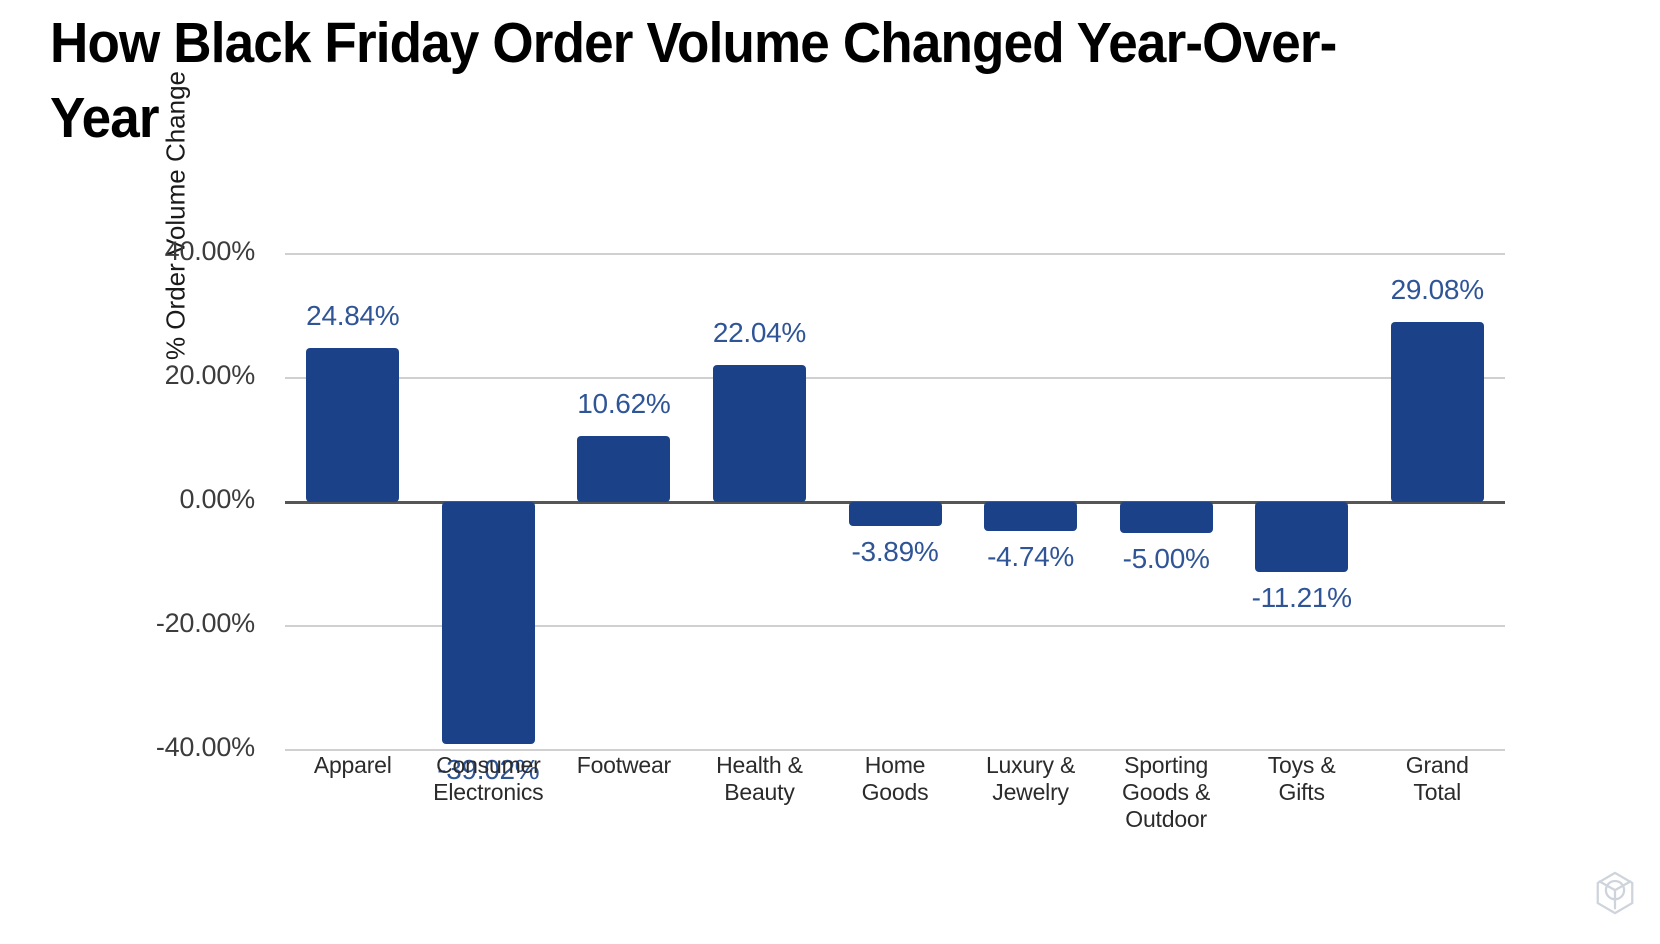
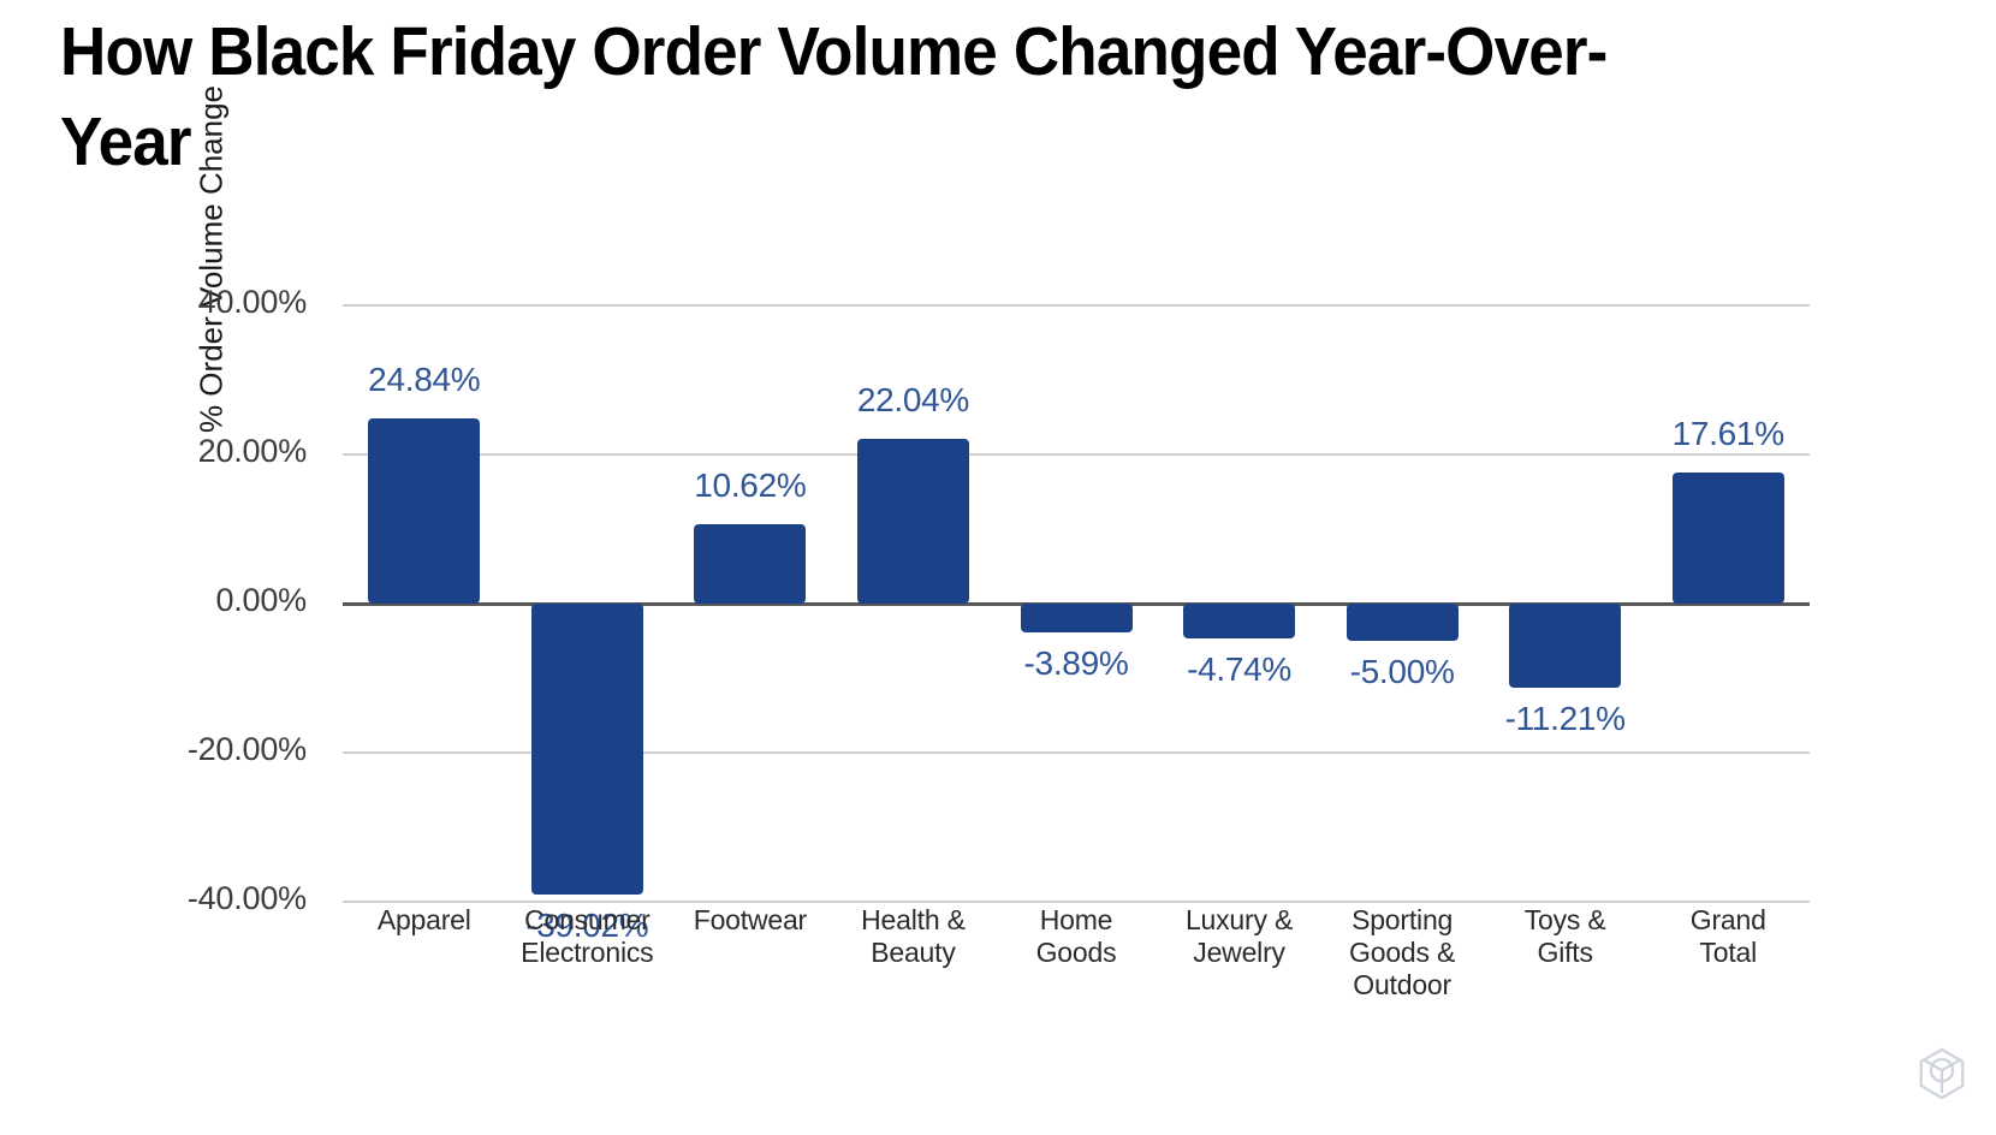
Grand Total: 29.08% -> 17.61%
